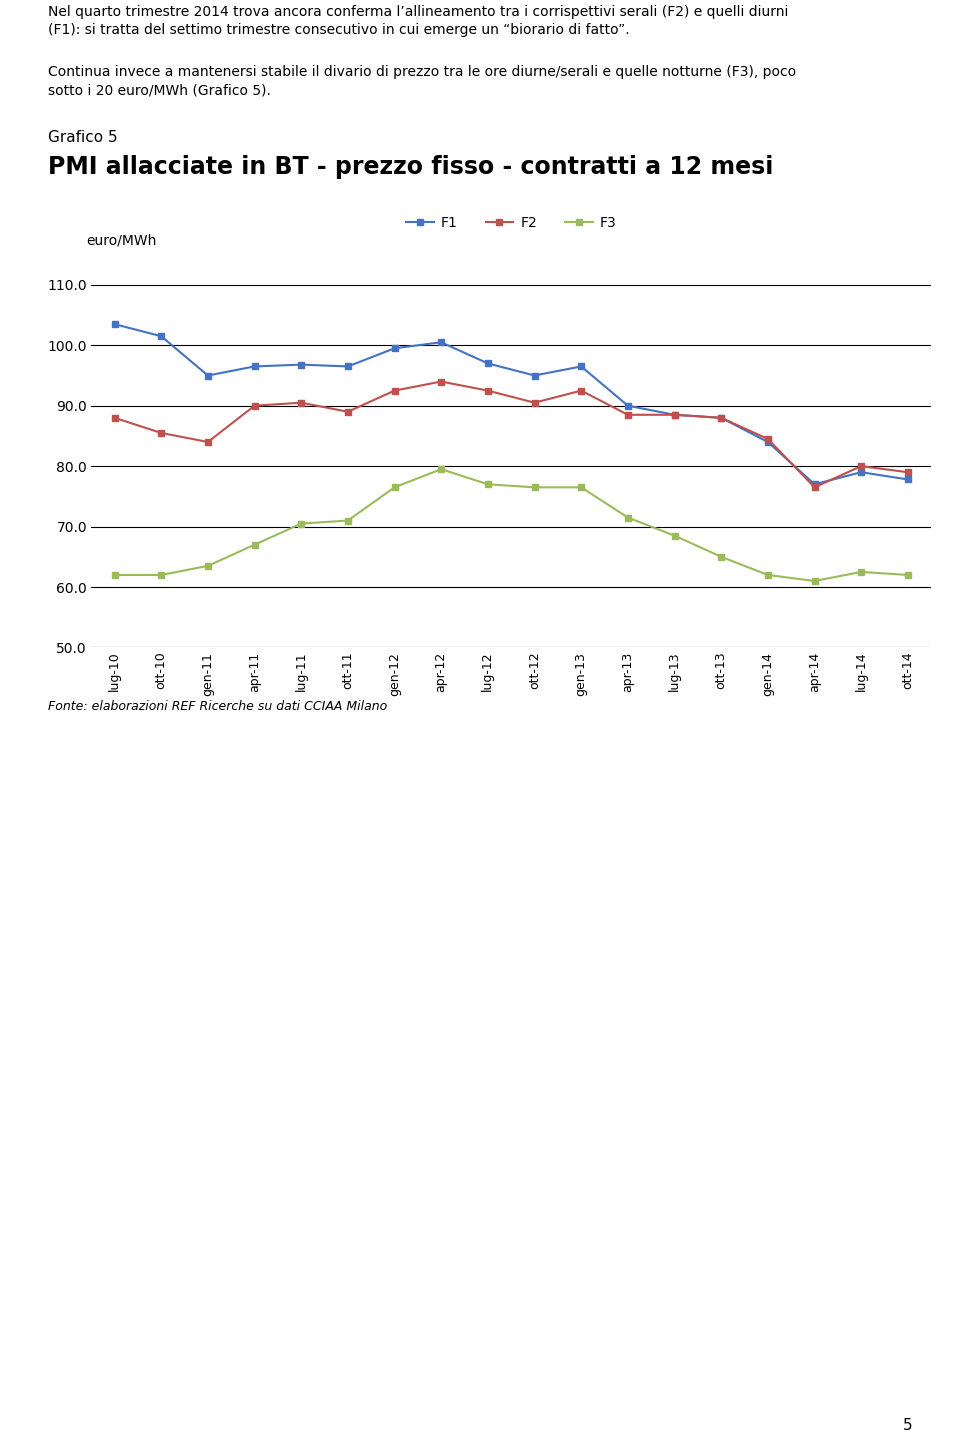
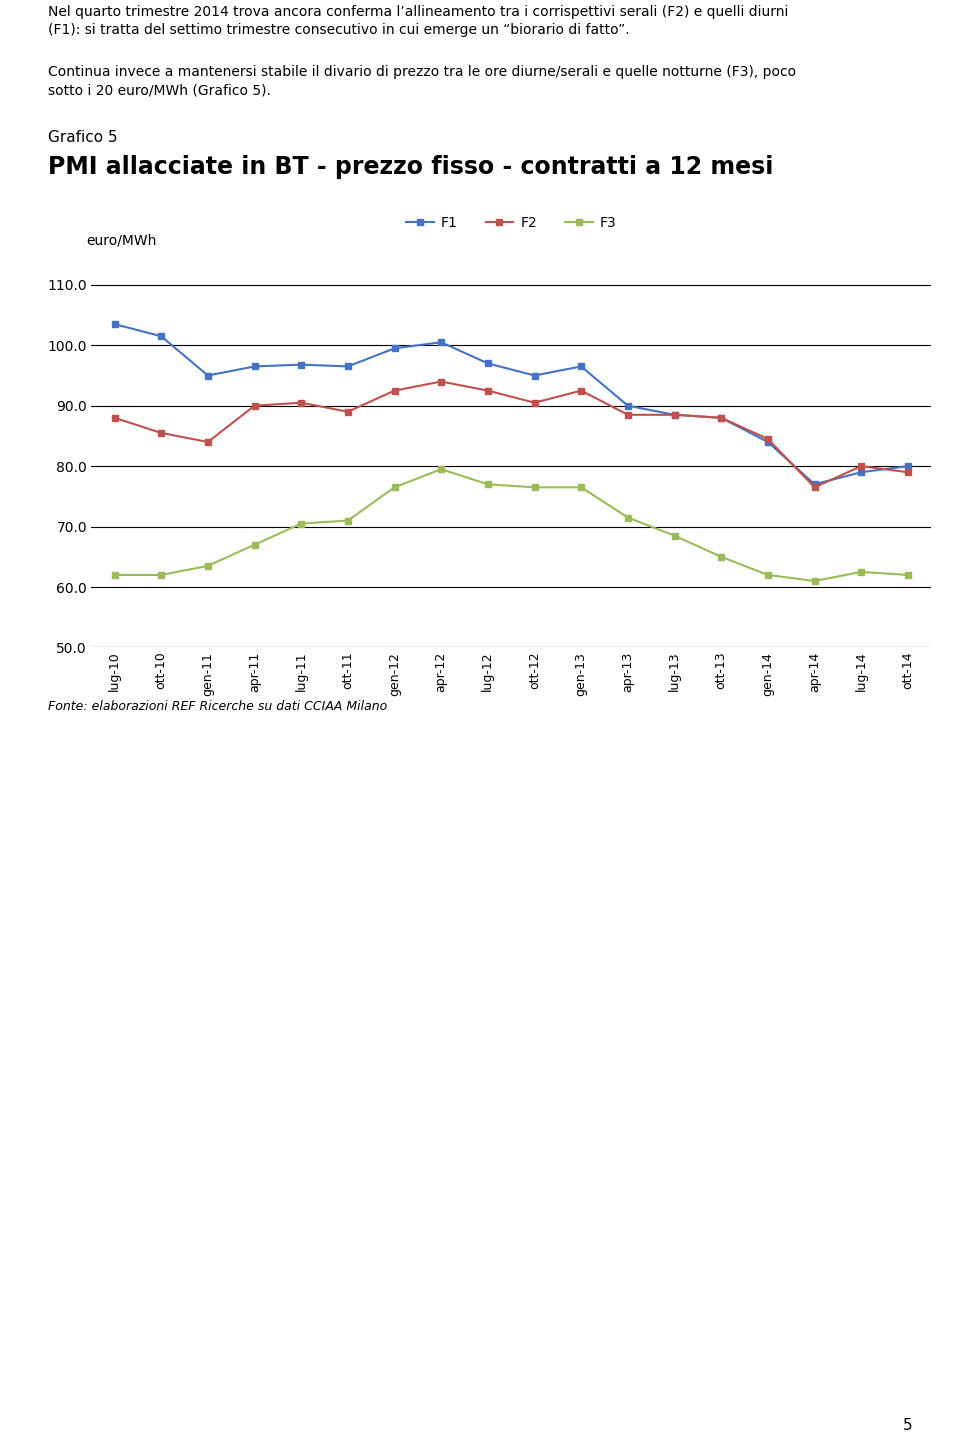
F1/ott-14: 77.8 -> 80.0
